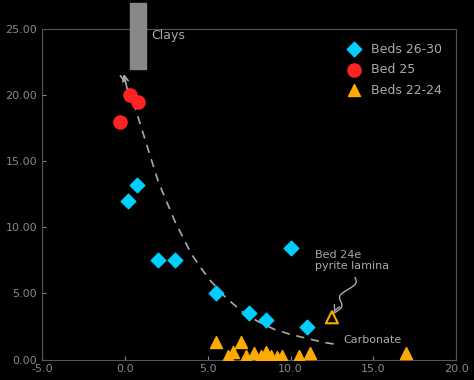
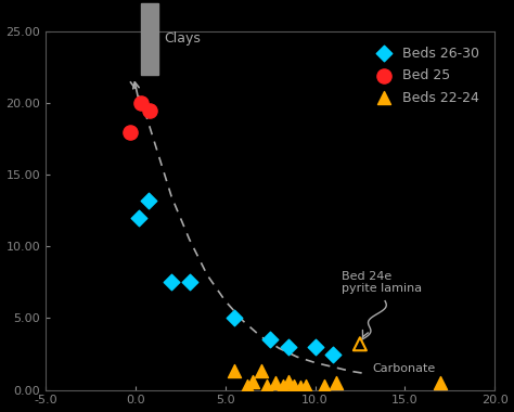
Beds 26-30/10.0: 8.4 -> 3.0
